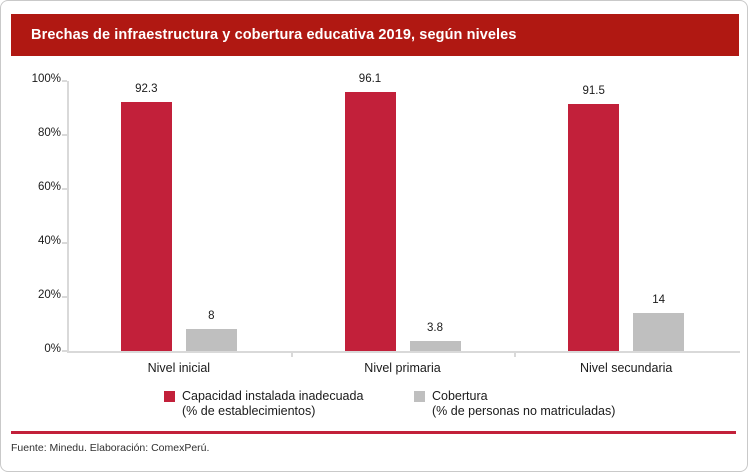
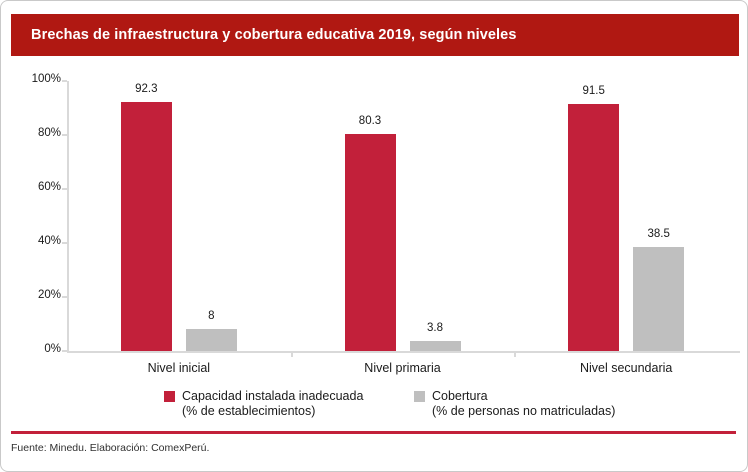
Capacidad instalada inadecuada (% de establecimientos)/Nivel primaria: 96.1 -> 80.3
Cobertura (% de personas no matriculadas)/Nivel secundaria: 14 -> 38.5
